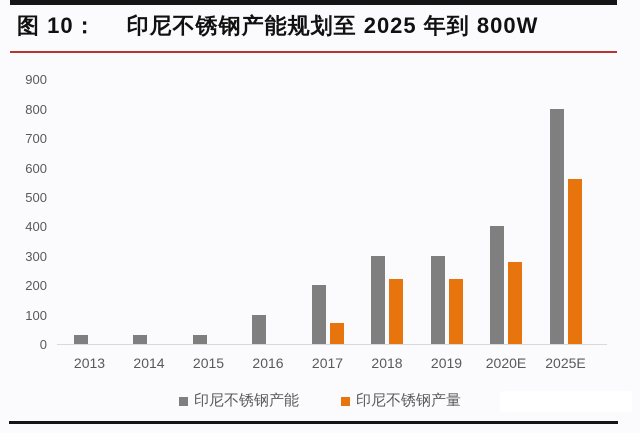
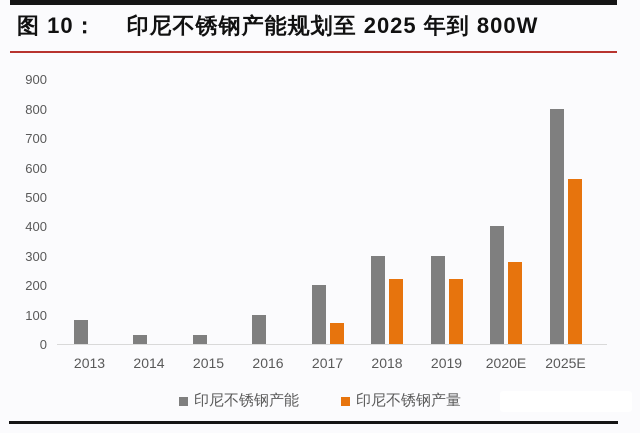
印尼不锈钢产能/2013: 30 -> 80
